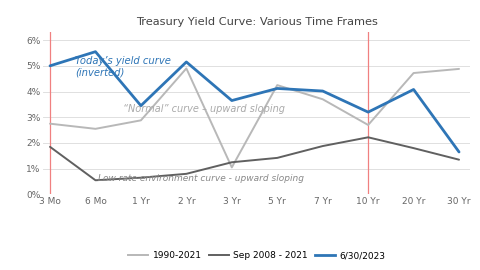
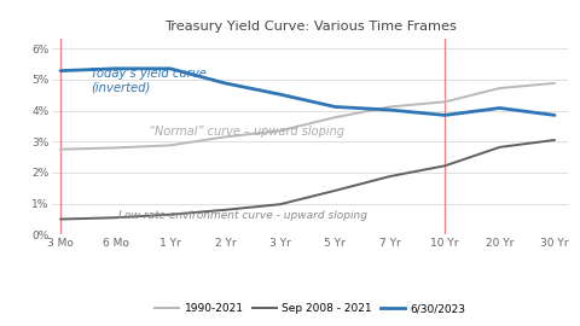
Sep 2008 - 2021/3 Mo: 1.85% -> 0.50%
6/30/2023/3 Mo: 5.00% -> 5.28%
1990-2021/6 Mo: 2.55% -> 2.80%
6/30/2023/6 Mo: 5.55% -> 5.35%
6/30/2023/1 Yr: 3.45% -> 5.35%
1990-2021/2 Yr: 4.90% -> 3.15%
6/30/2023/2 Yr: 5.15% -> 4.88%
1990-2021/3 Yr: 1.05% -> 3.35%
Sep 2008 - 2021/3 Yr: 1.25% -> 0.98%
6/30/2023/3 Yr: 3.65% -> 4.52%
1990-2021/5 Yr: 4.25% -> 3.78%
1990-2021/7 Yr: 3.70% -> 4.12%
1990-2021/10 Yr: 2.70% -> 4.28%
6/30/2023/10 Yr: 3.20% -> 3.85%
Sep 2008 - 2021/20 Yr: 1.80% -> 2.82%
Sep 2008 - 2021/30 Yr: 1.35% -> 3.05%
6/30/2023/30 Yr: 1.65% -> 3.85%
